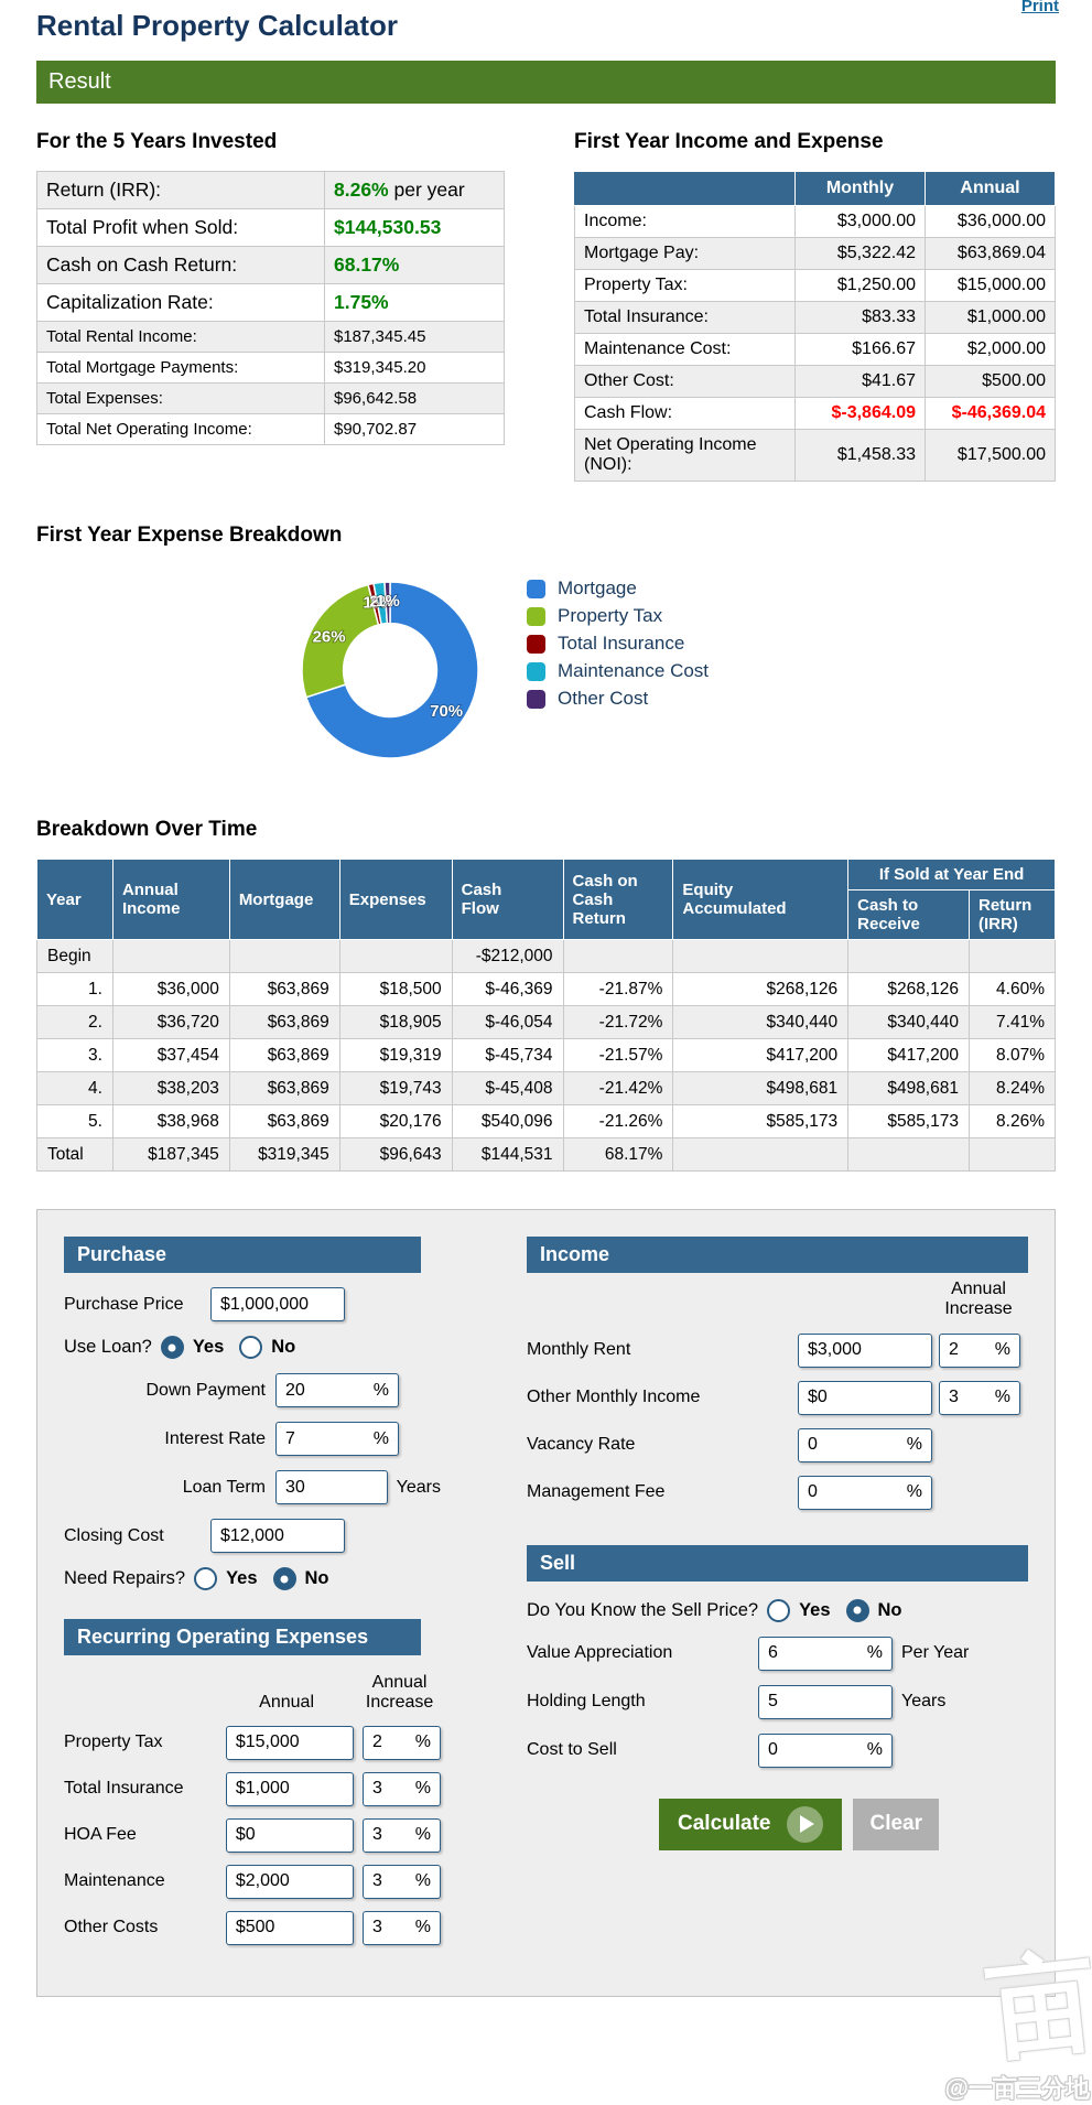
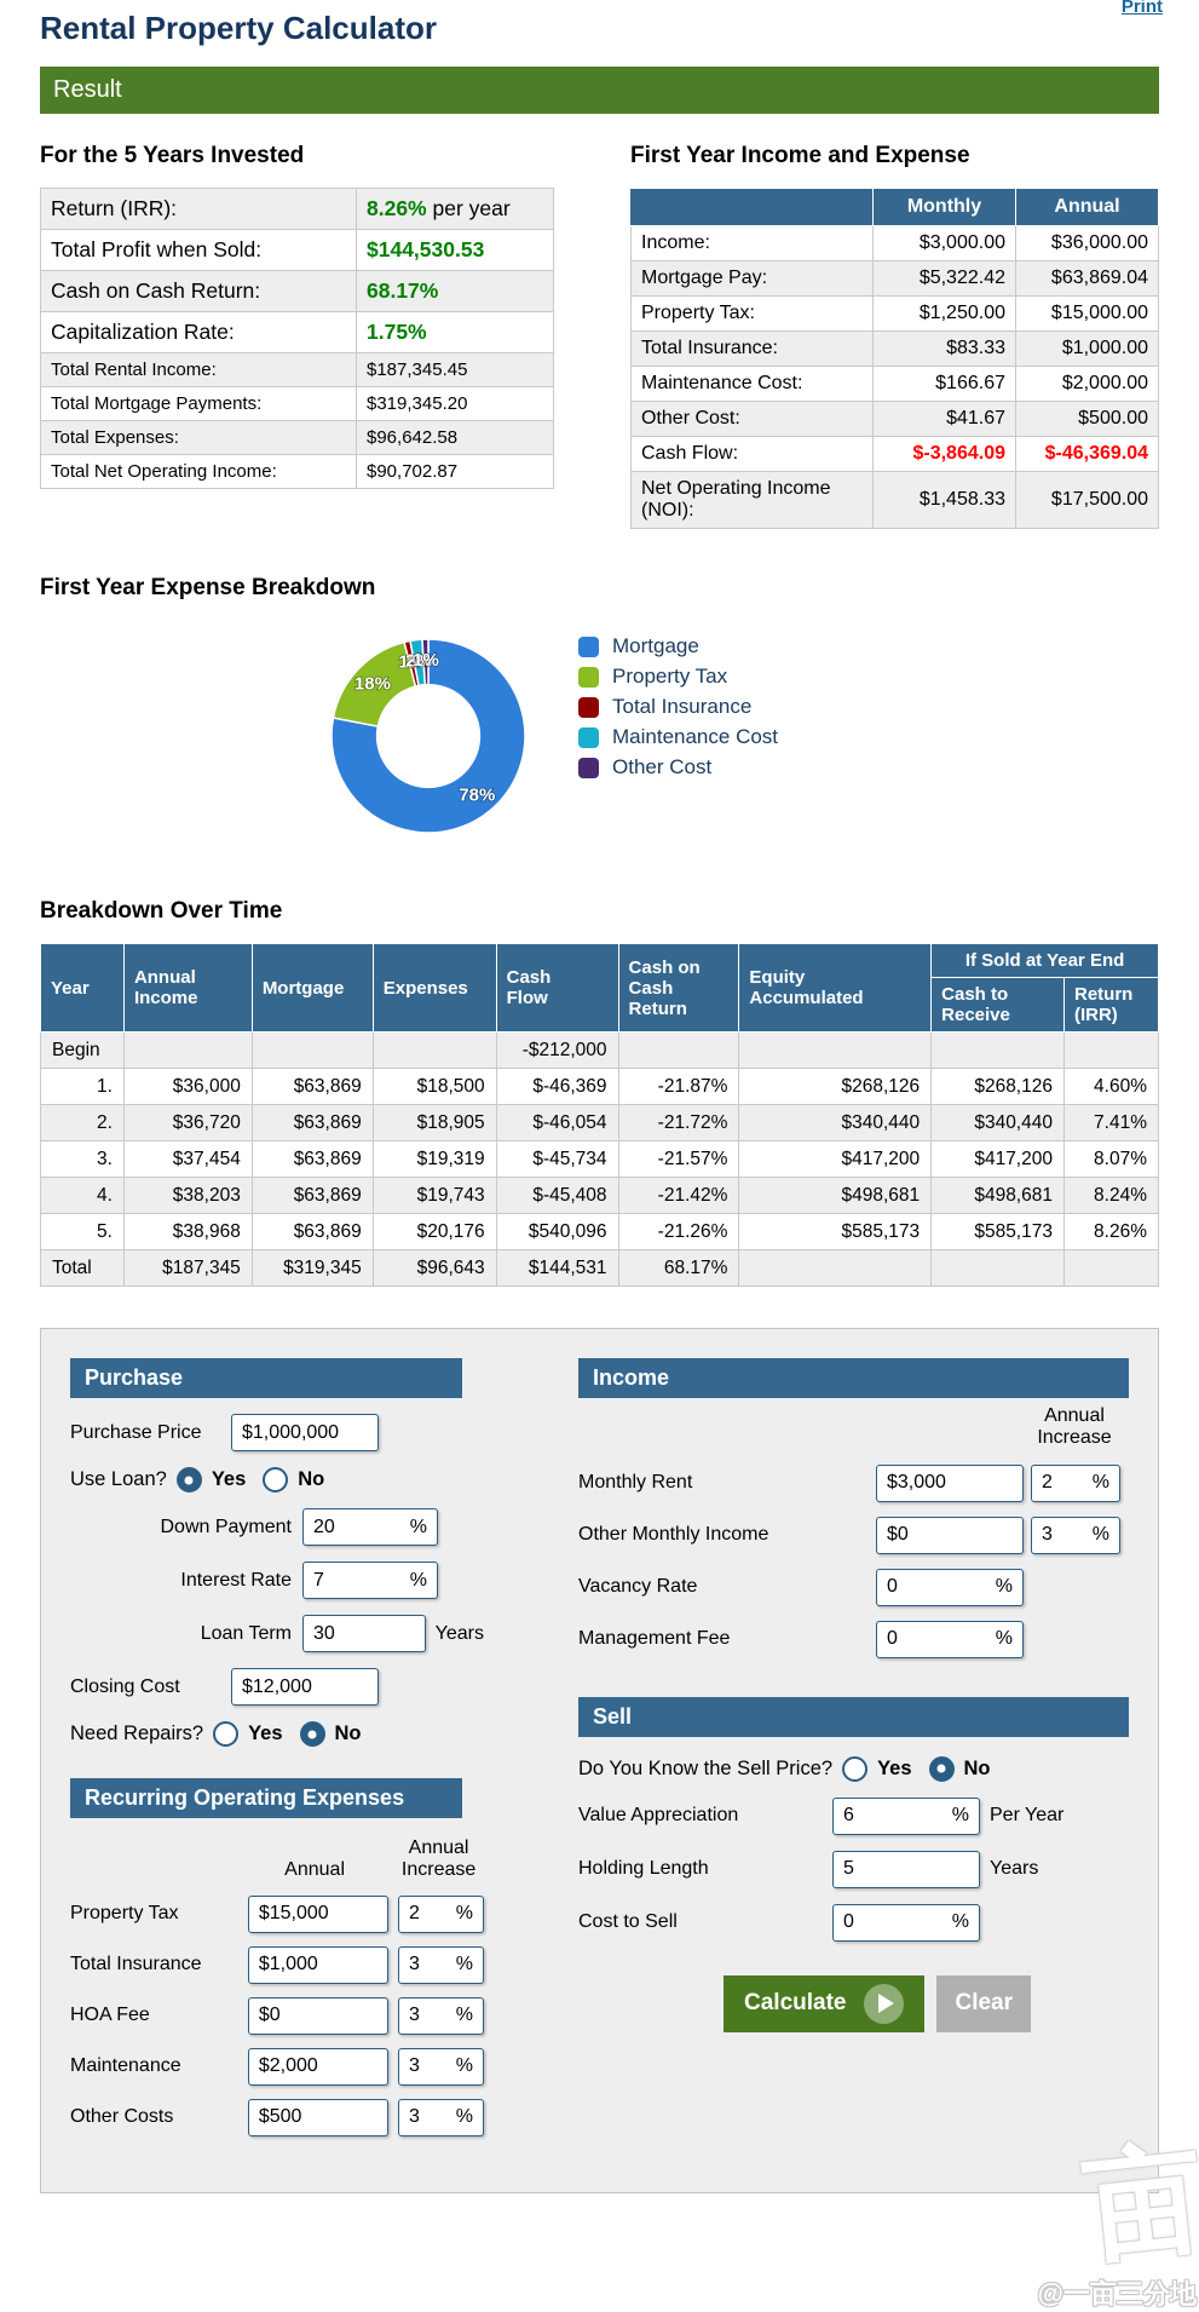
Mortgage: 70% -> 78%
Property Tax: 26% -> 18%
